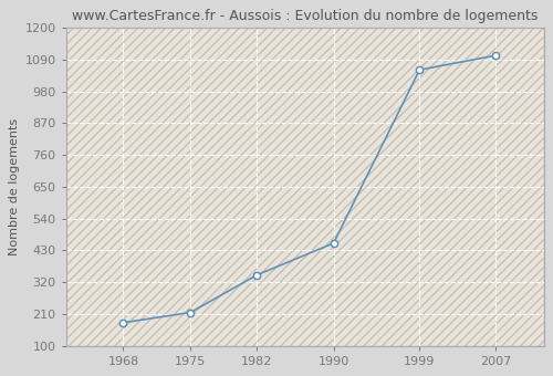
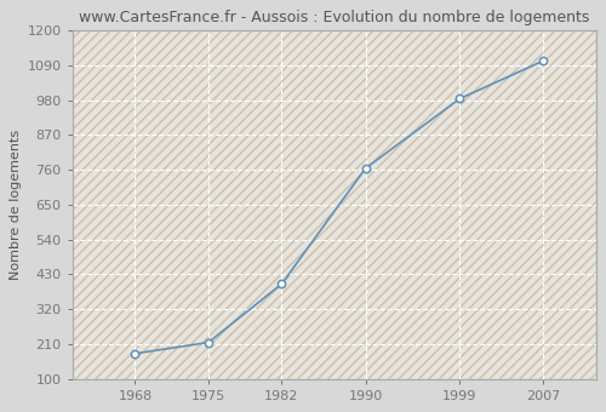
1982: 345 -> 400
1990: 455 -> 765
1999: 1055 -> 985
